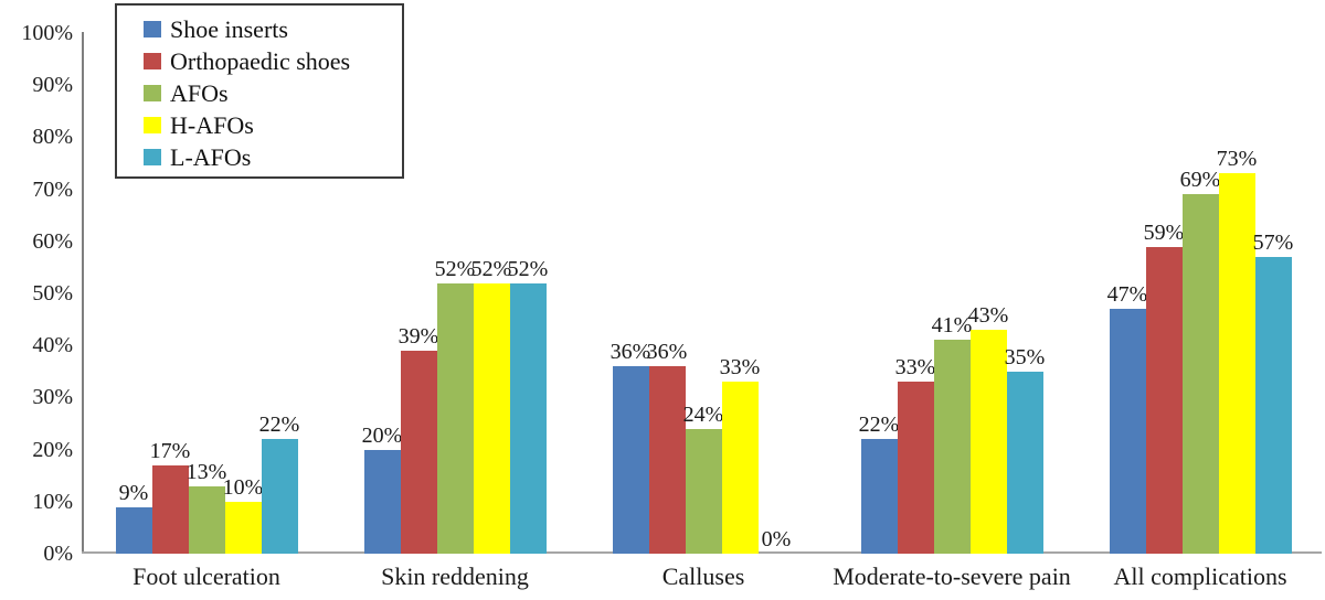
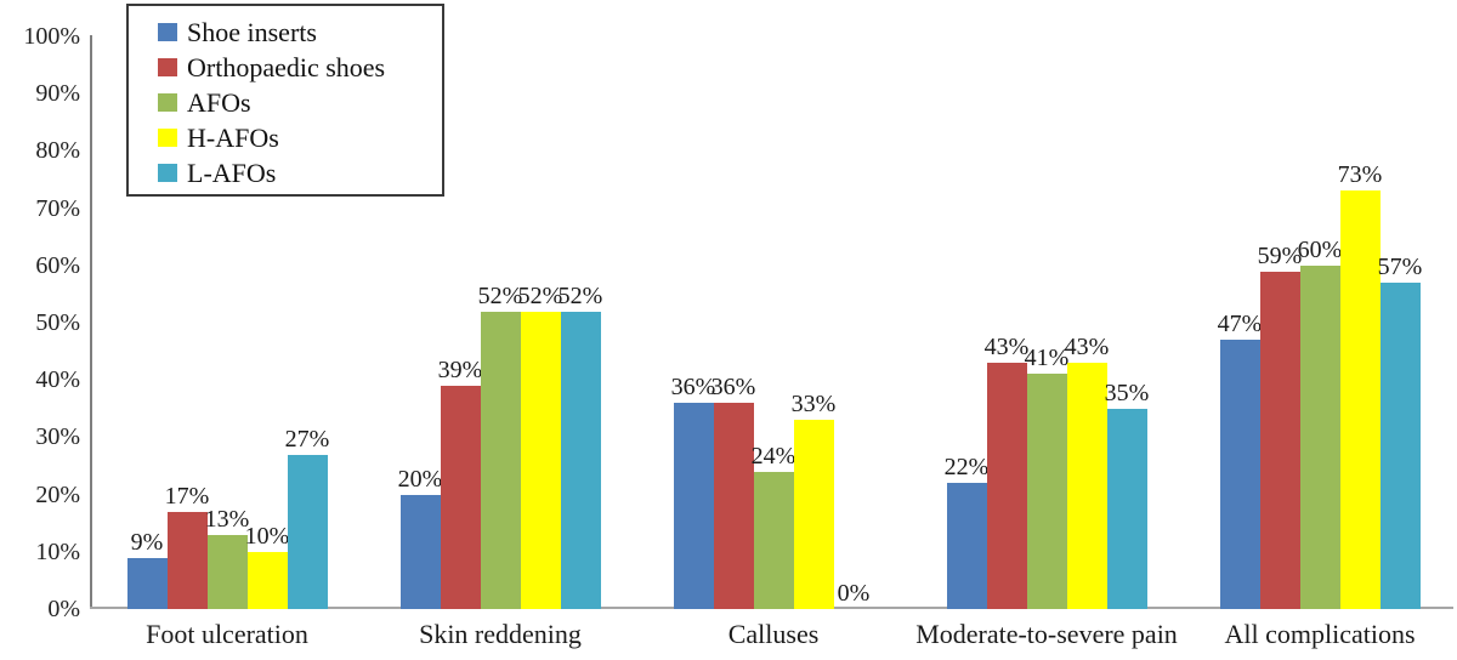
L-AFOs/Foot ulceration: 22% -> 27%
Orthopaedic shoes/Moderate-to-severe pain: 33% -> 43%
AFOs/All complications: 69% -> 60%
